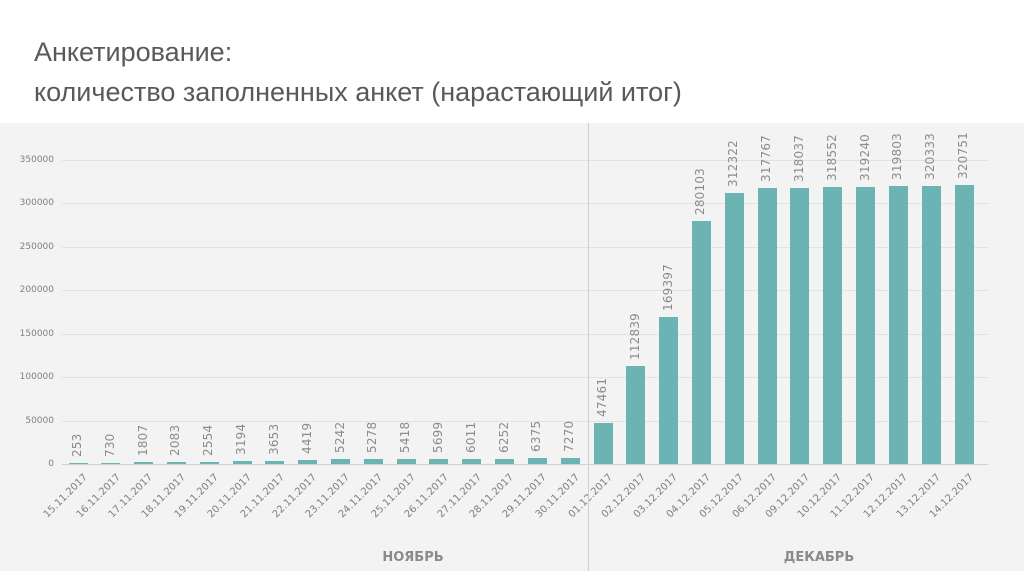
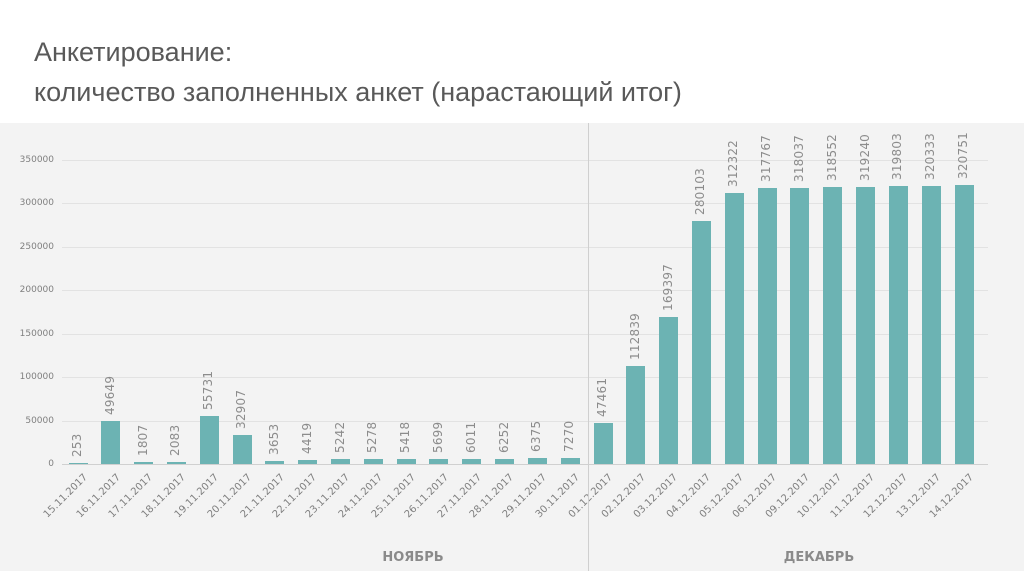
16.11.2017: 730 -> 49649
19.11.2017: 2554 -> 55731
20.11.2017: 3194 -> 32907
